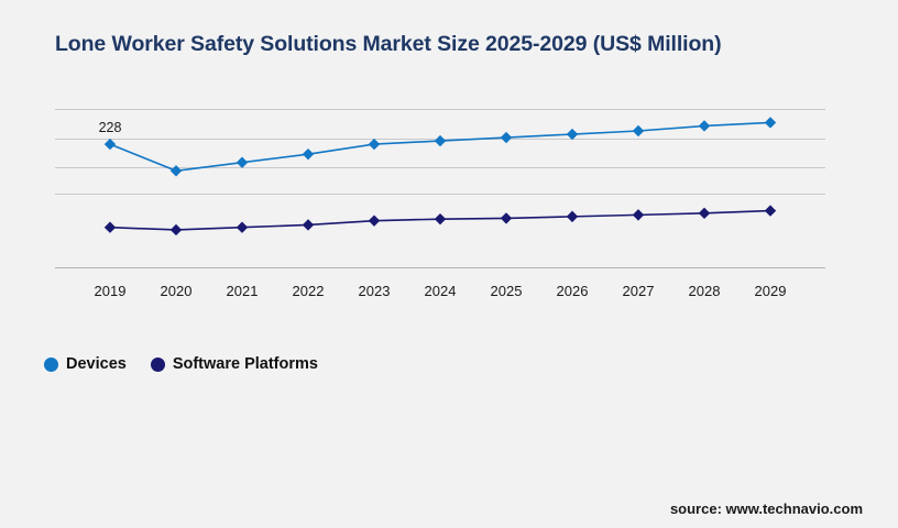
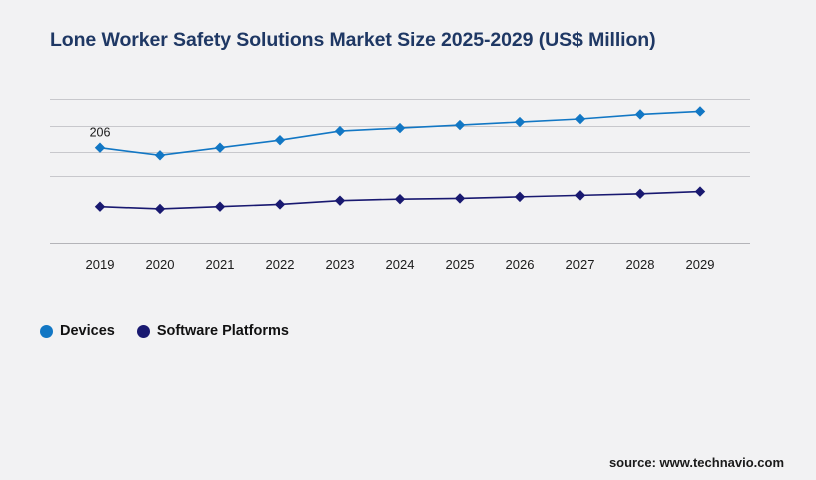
Devices/2019: 228 -> 206
